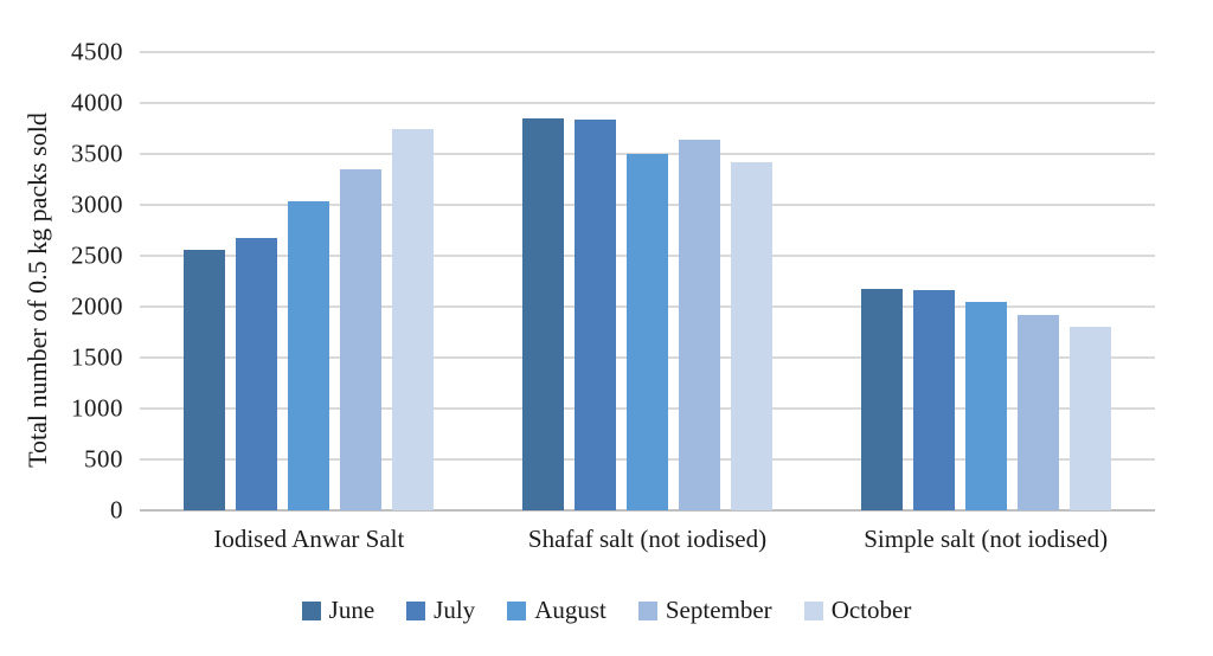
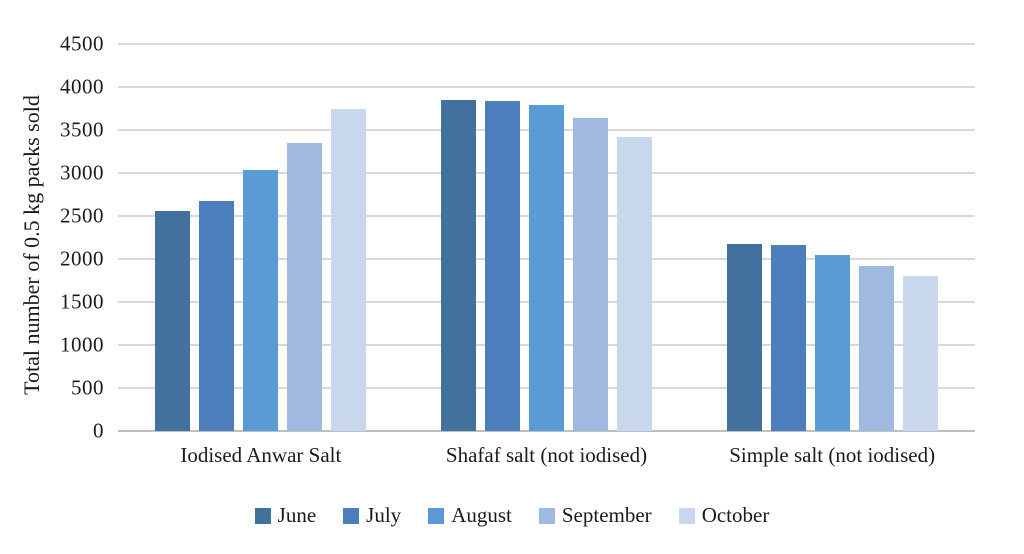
August/Shafaf salt (not iodised): 3500 -> 3800
